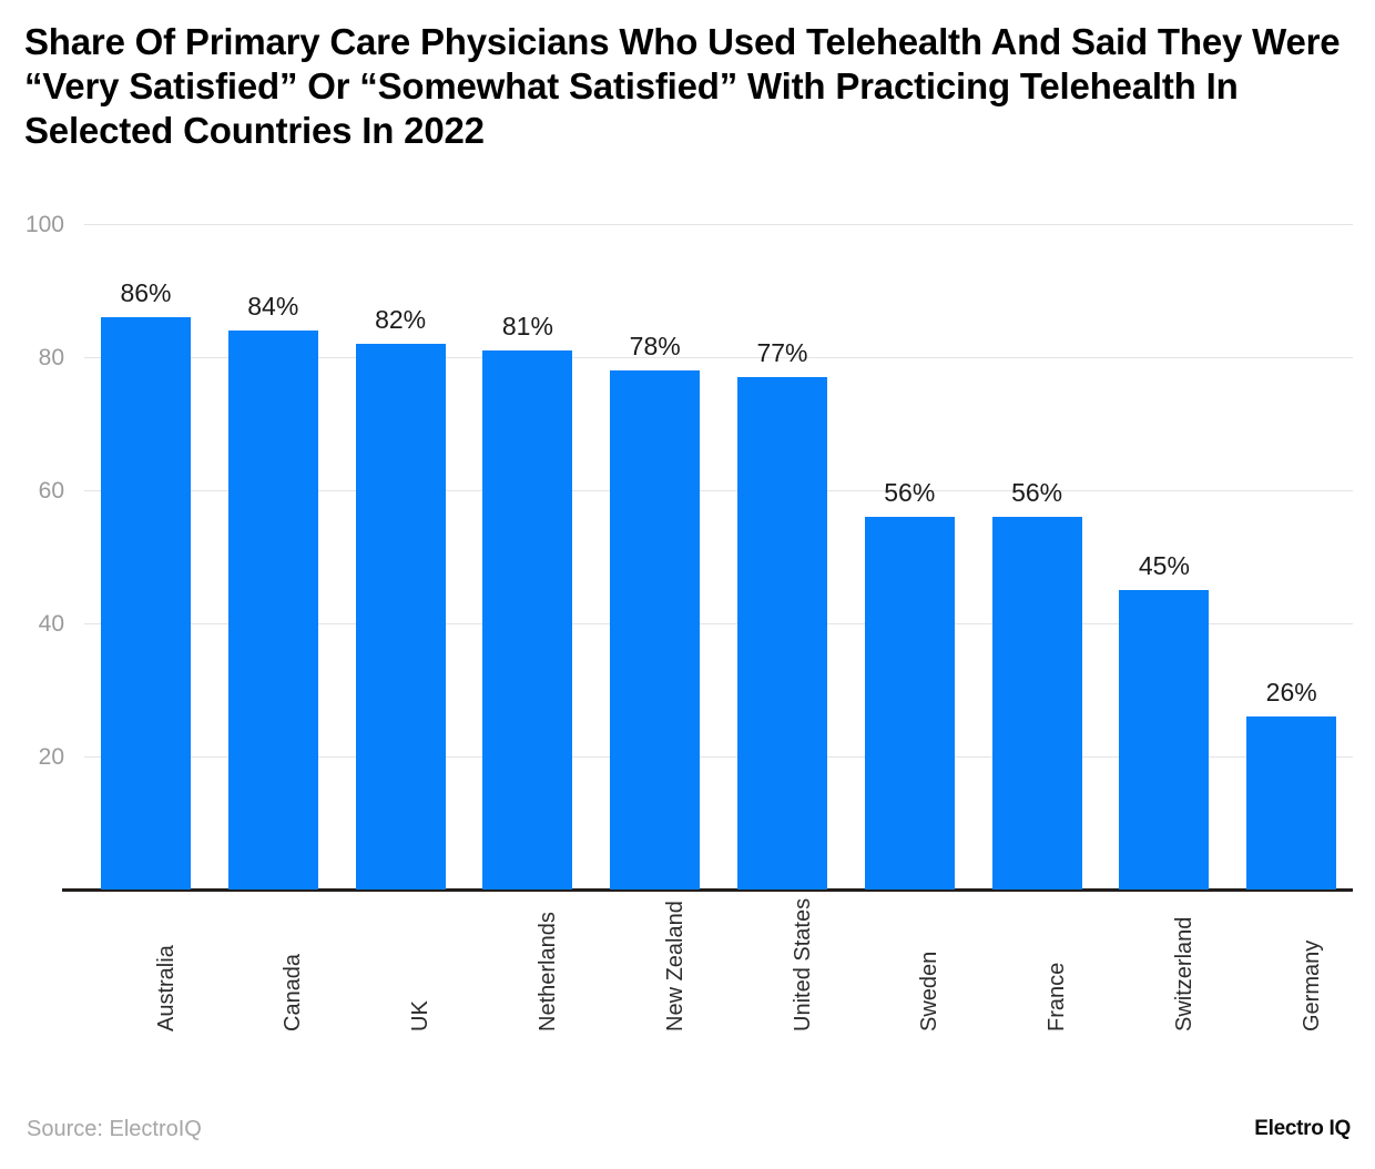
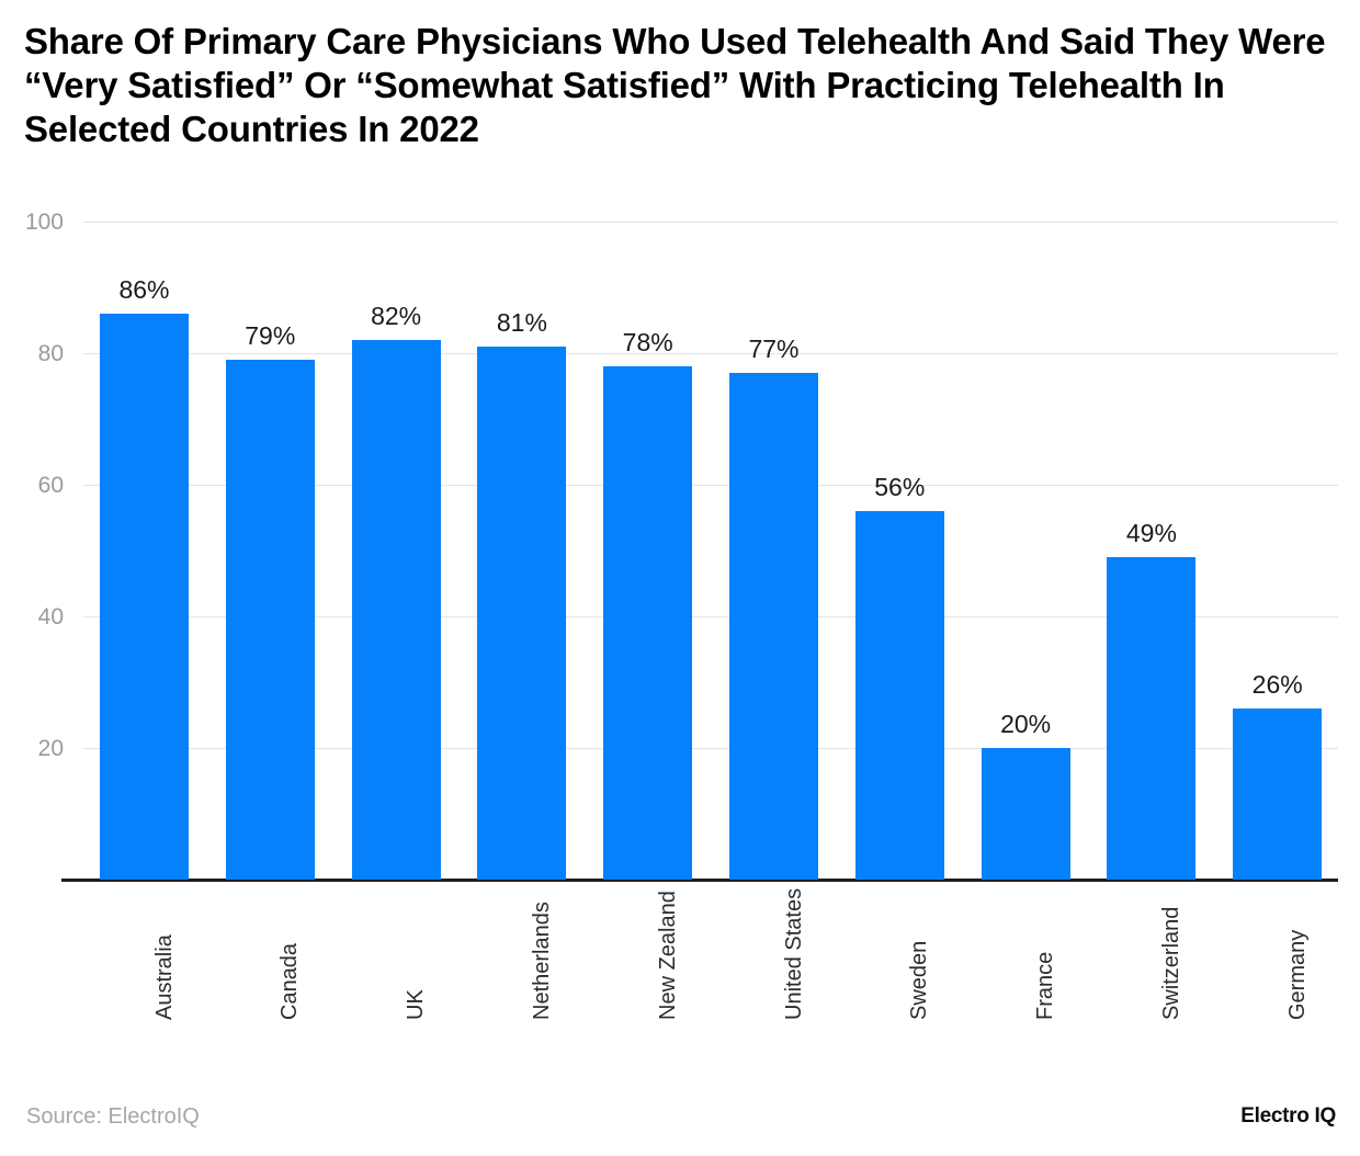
Canada: 84% -> 79%
France: 56% -> 20%
Switzerland: 45% -> 49%
